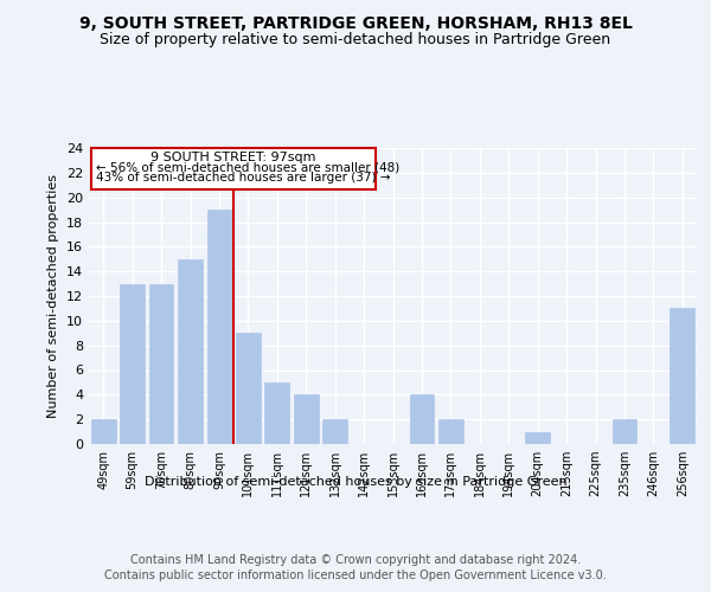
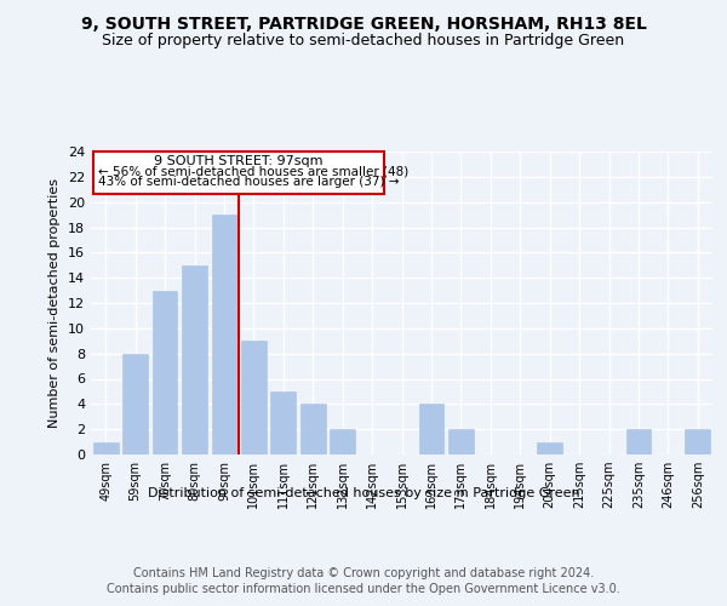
49sqm: 2 -> 1
59sqm: 13 -> 8
256sqm: 11 -> 2
